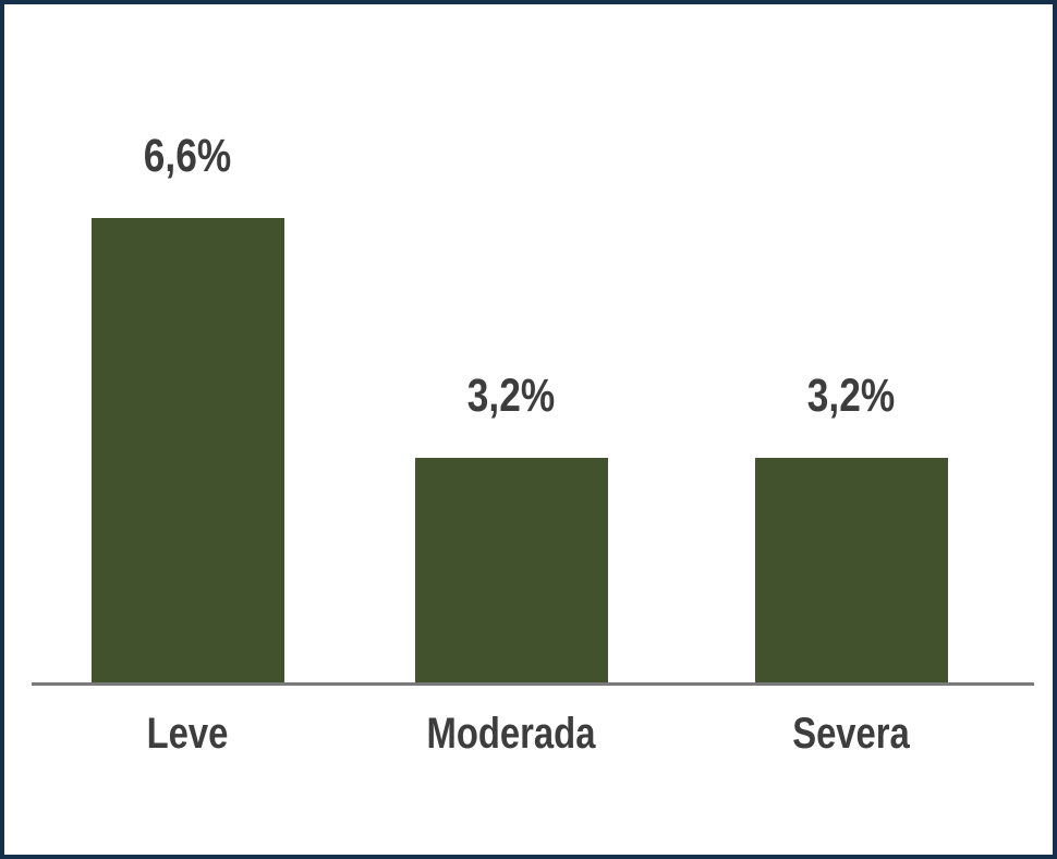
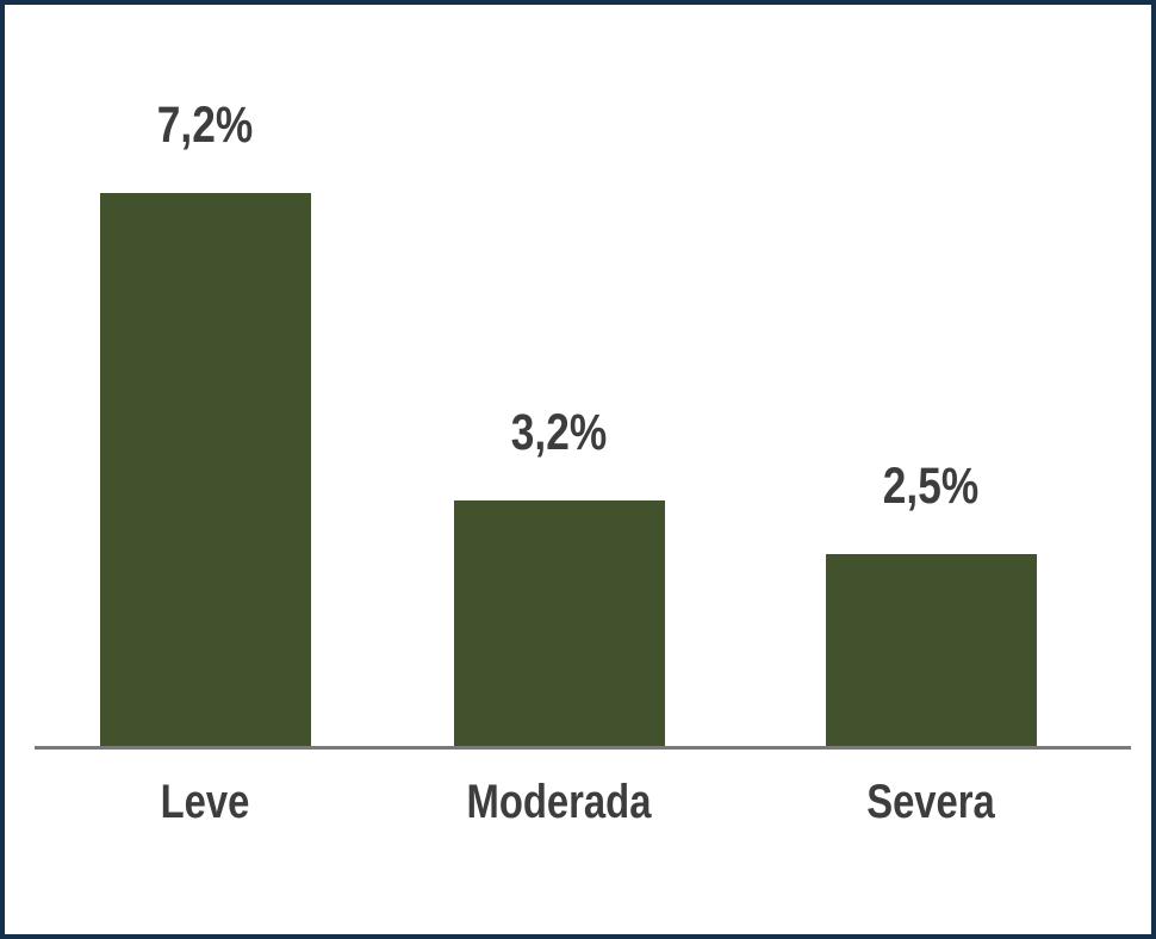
Leve: 6,6% -> 7,2%
Severa: 3,2% -> 2,5%
